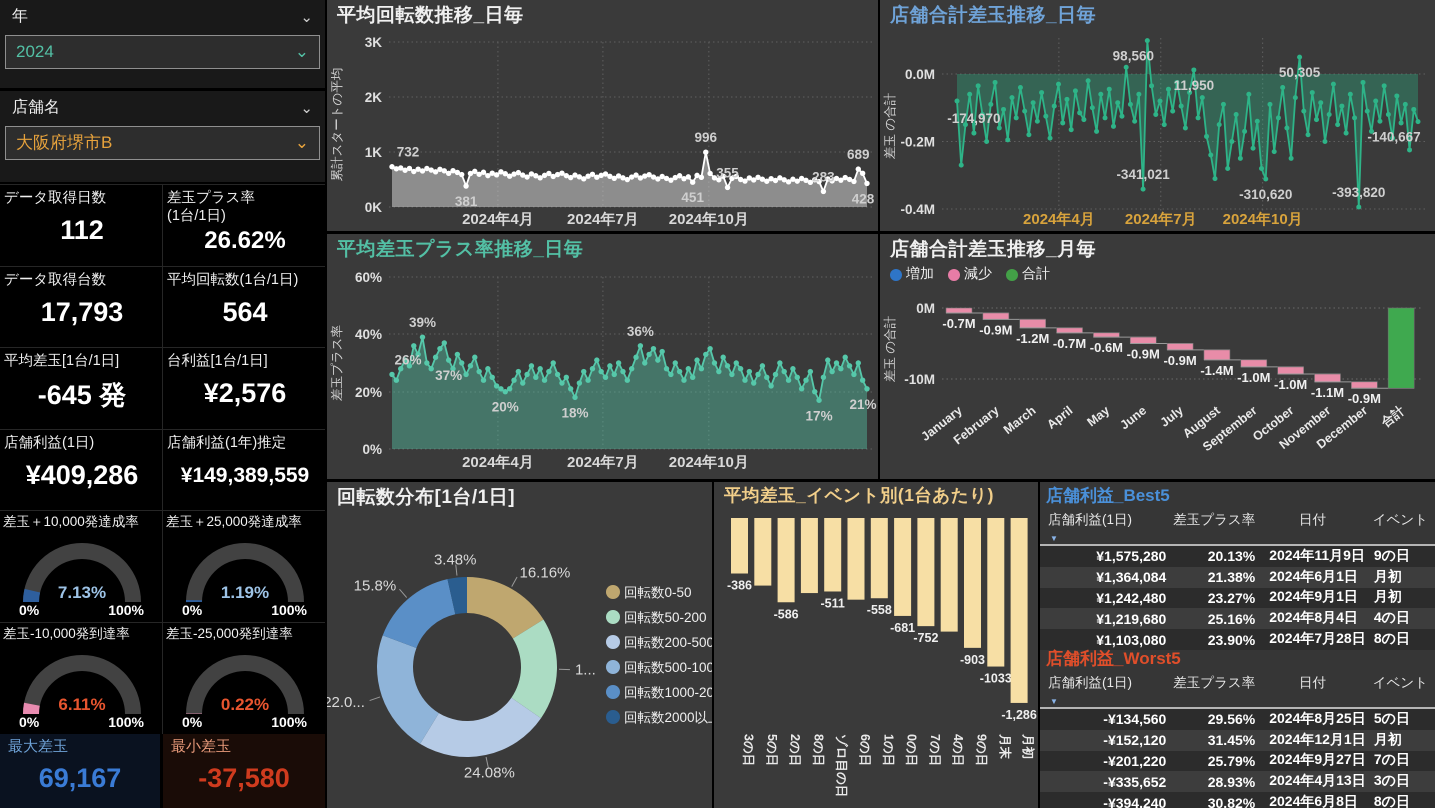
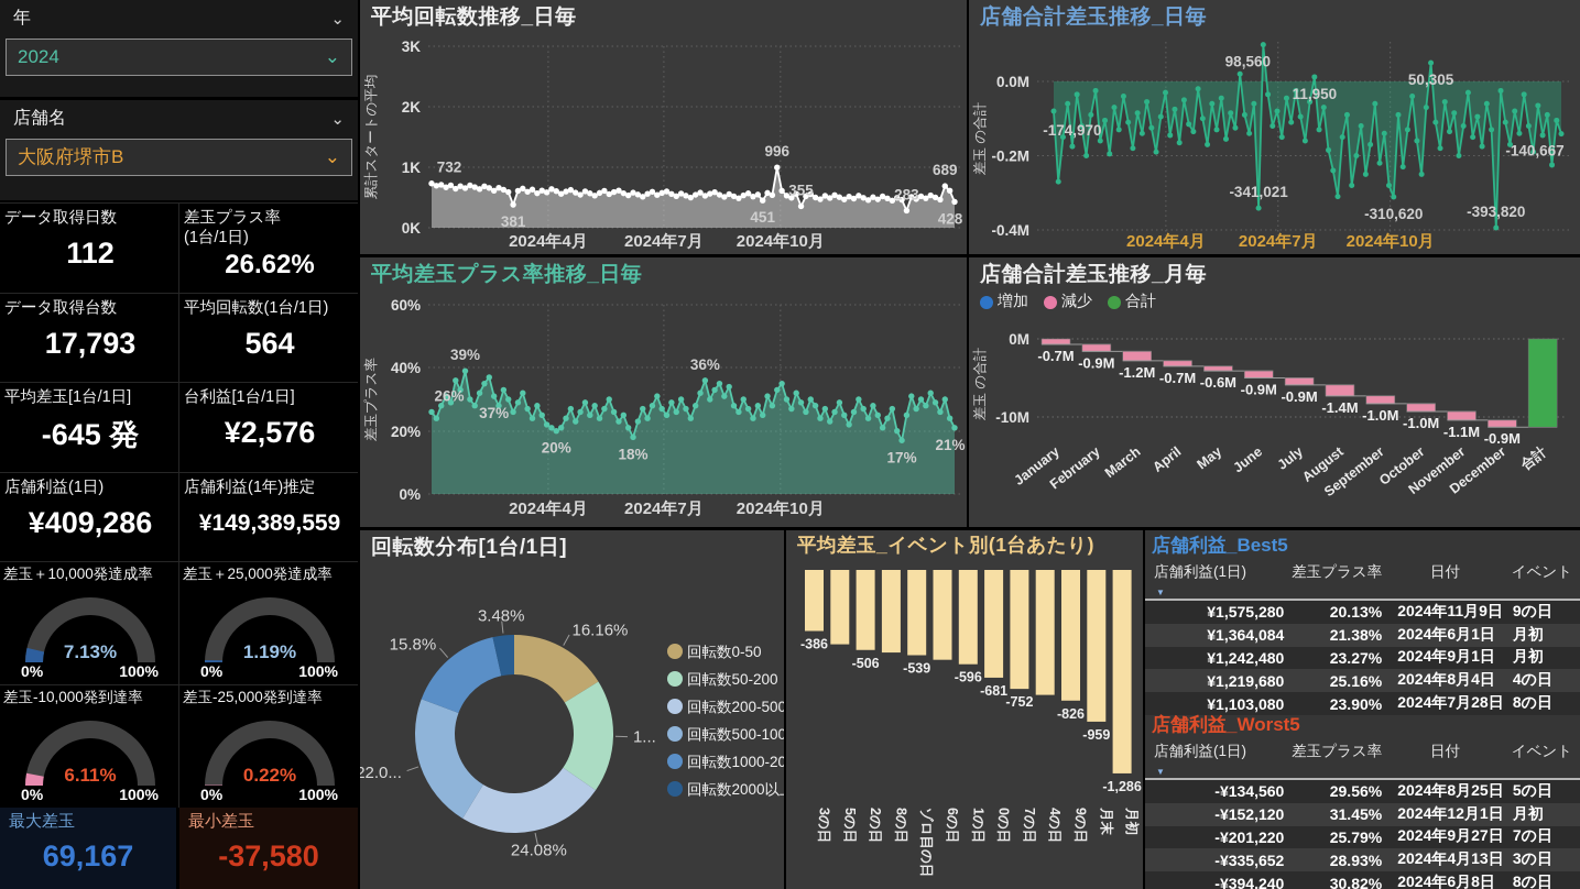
平均差玉_イベント別(1台あたり)/2の日: -586 -> -506
平均差玉_イベント別(1台あたり)/ゾロ目の日: -511 -> -539
平均差玉_イベント別(1台あたり)/1の日: -558 -> -596
平均差玉_イベント別(1台あたり)/9の日: -903 -> -826
平均差玉_イベント別(1台あたり)/月末: -1033 -> -959
